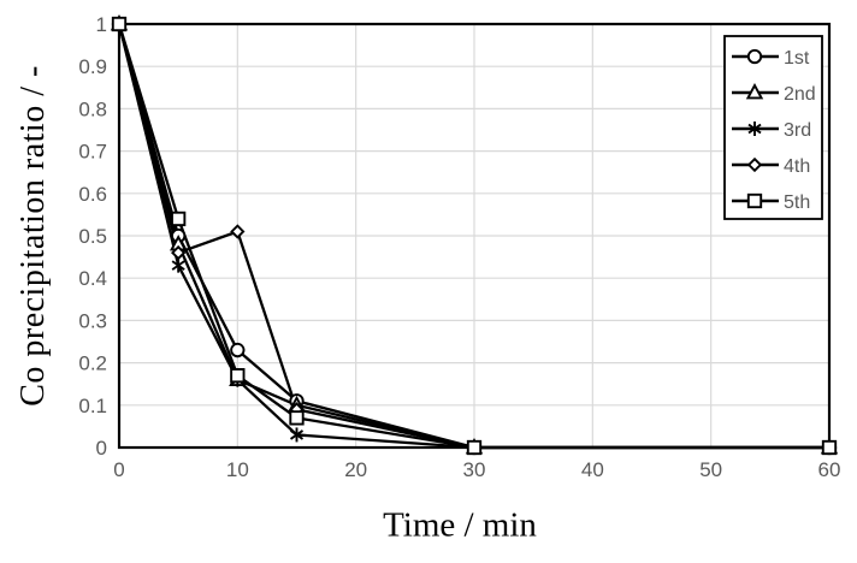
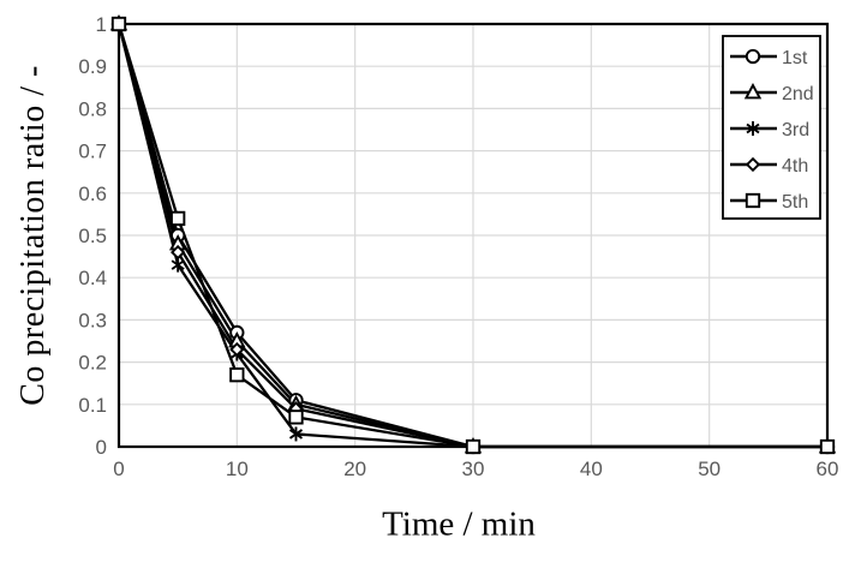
1st/10: 0.23 -> 0.27
2nd/10: 0.16 -> 0.25
3rd/10: 0.16 -> 0.22
4th/10: 0.51 -> 0.23
